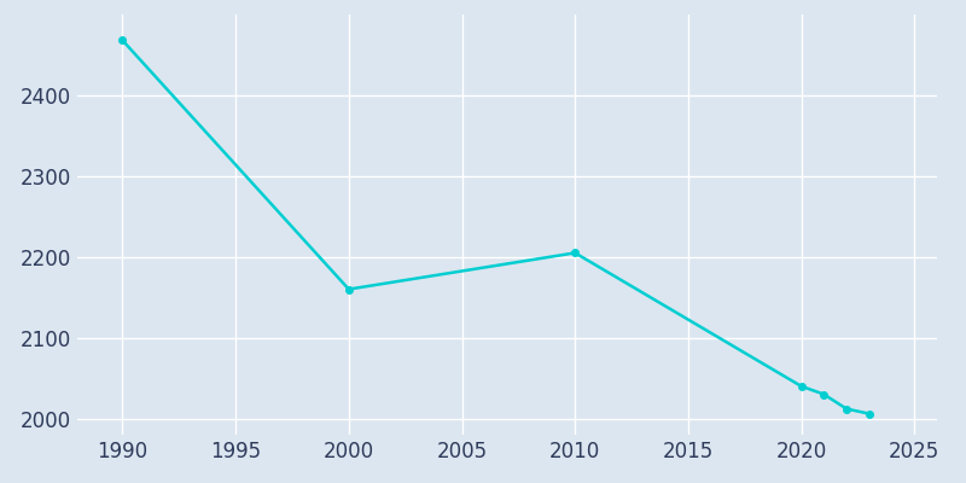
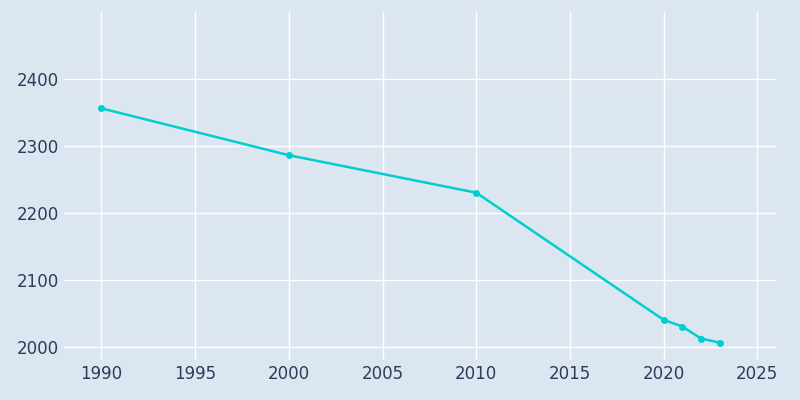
1990: 2468 -> 2356
2000: 2160 -> 2286
2010: 2205 -> 2230
